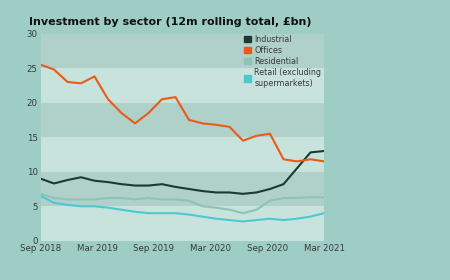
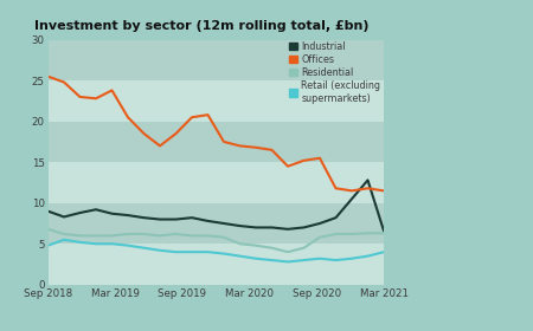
Retail (excluding supermarkets)/Sep 2018: 6.5 -> 4.8
Industrial/Mar 2021: 13.0 -> 6.6
